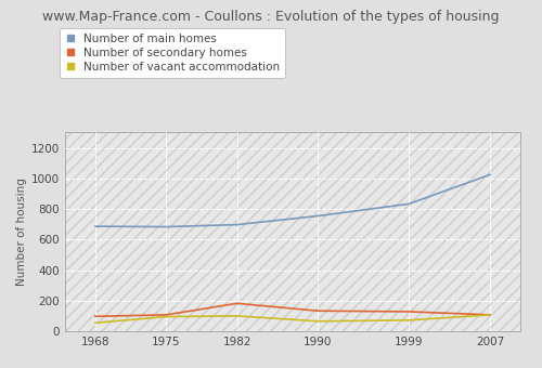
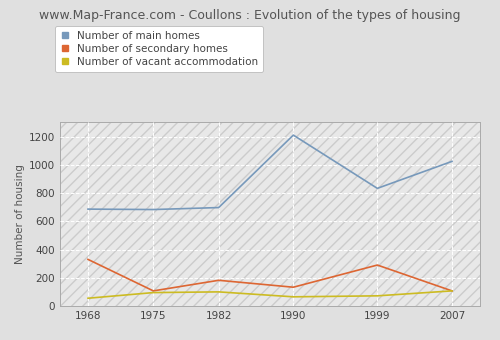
Number of secondary homes/1968: 100 -> 330
Number of main homes/1990: 750 -> 1210
Number of secondary homes/1999: 130 -> 290
